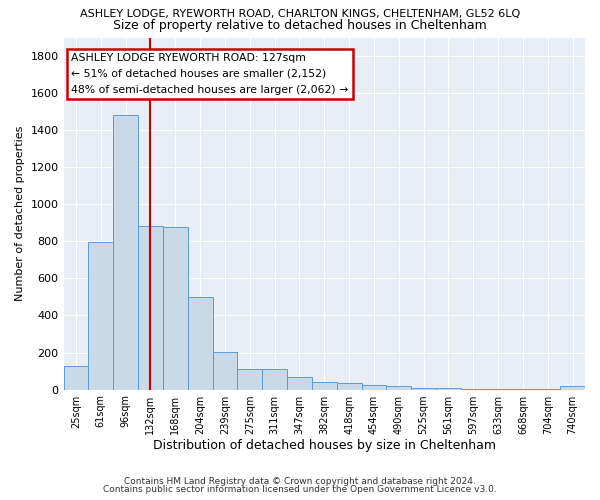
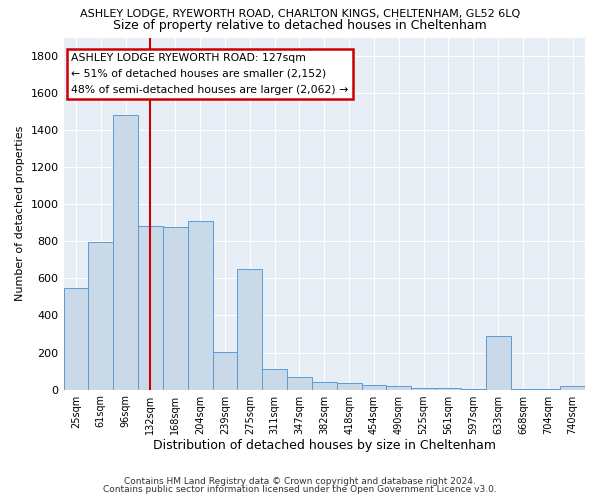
25sqm: 130 -> 550
204sqm: 500 -> 910
275sqm: 110 -> 650
633sqm: 0 -> 290
